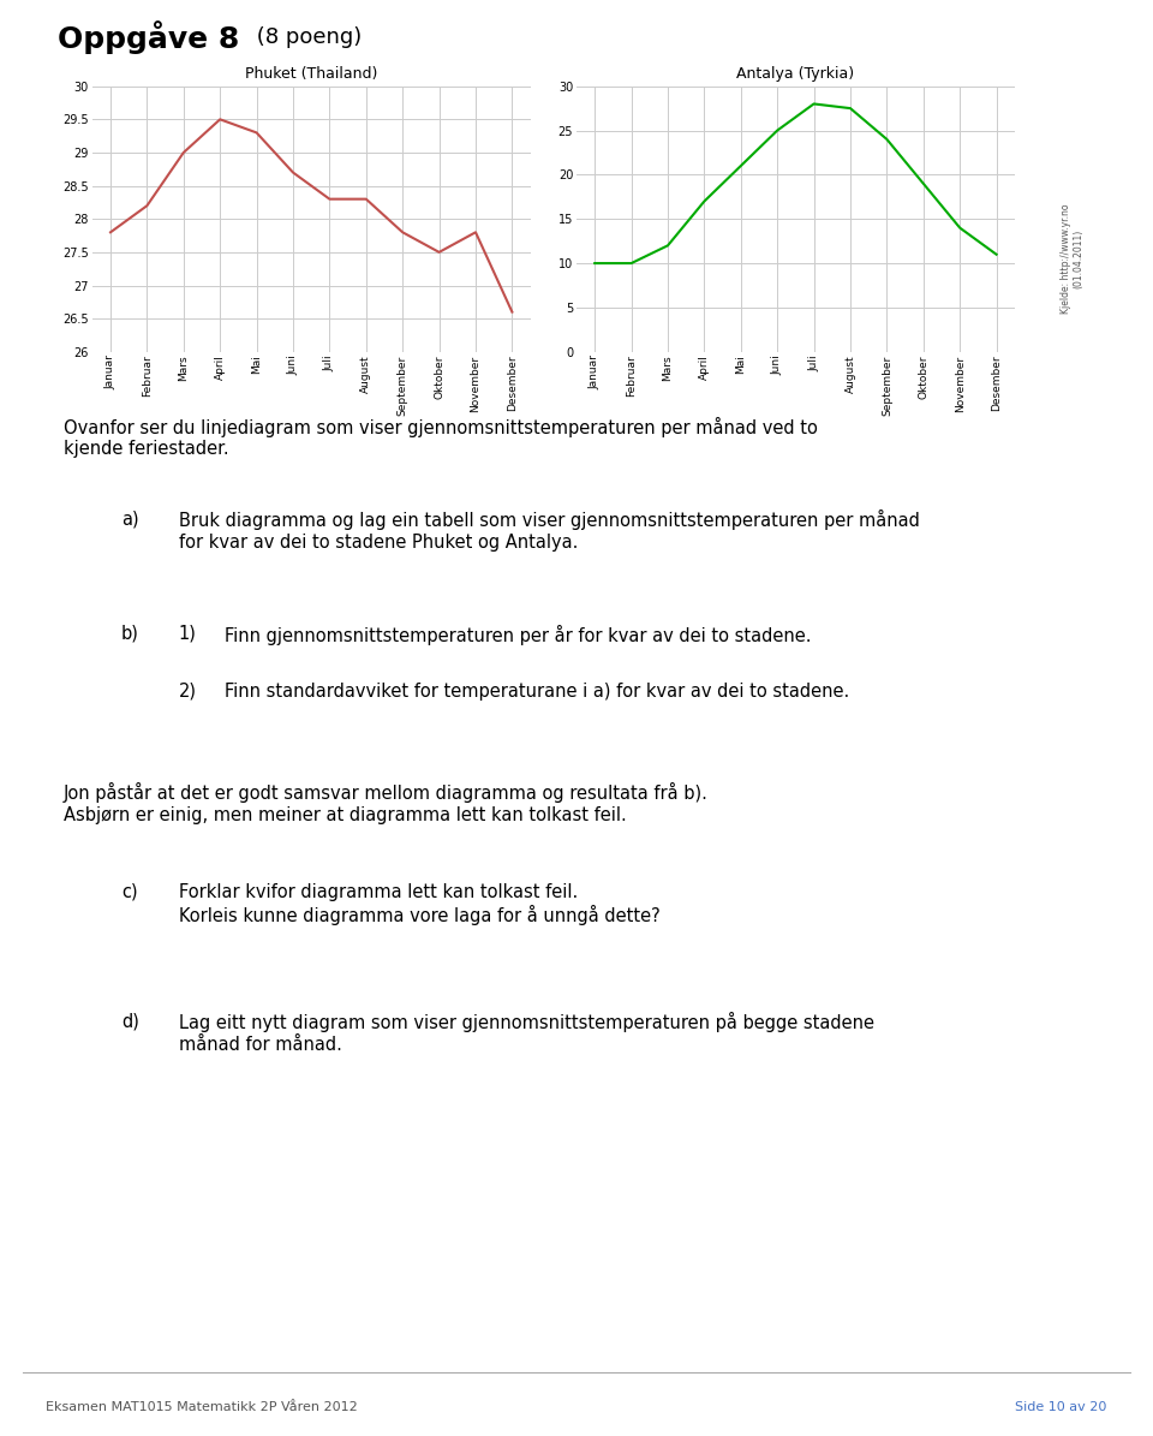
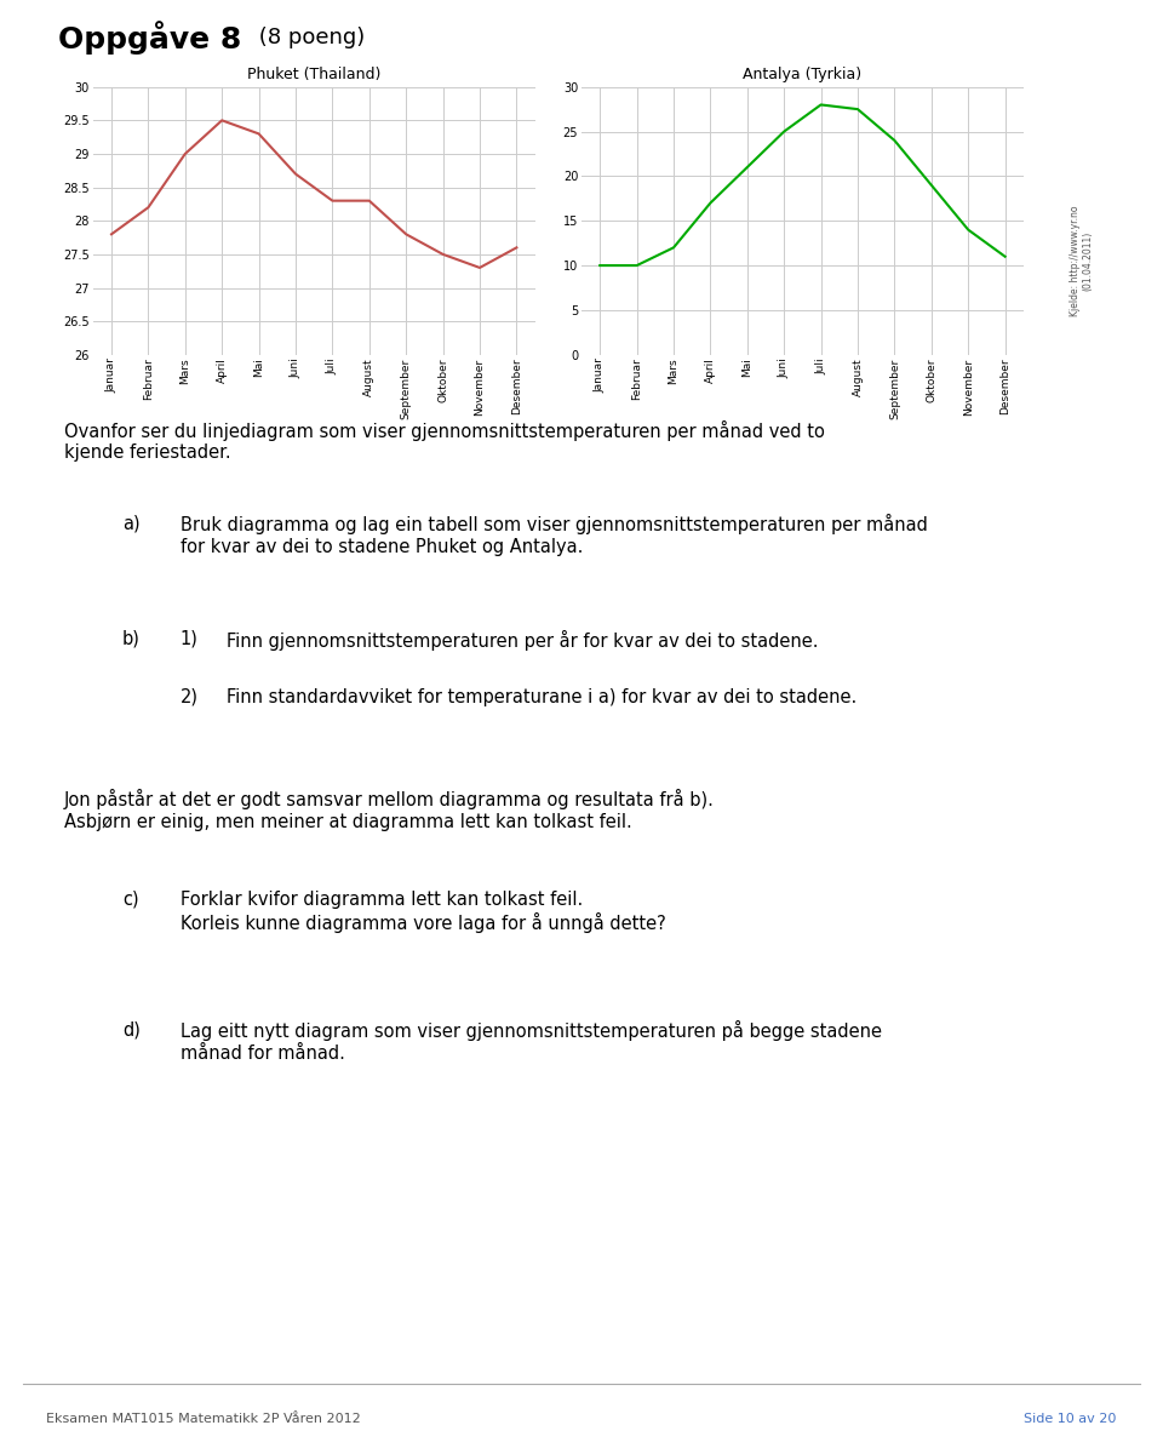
Phuket (Thailand)/November: 27.8 -> 27.3
Phuket (Thailand)/Desember: 26.6 -> 27.6
